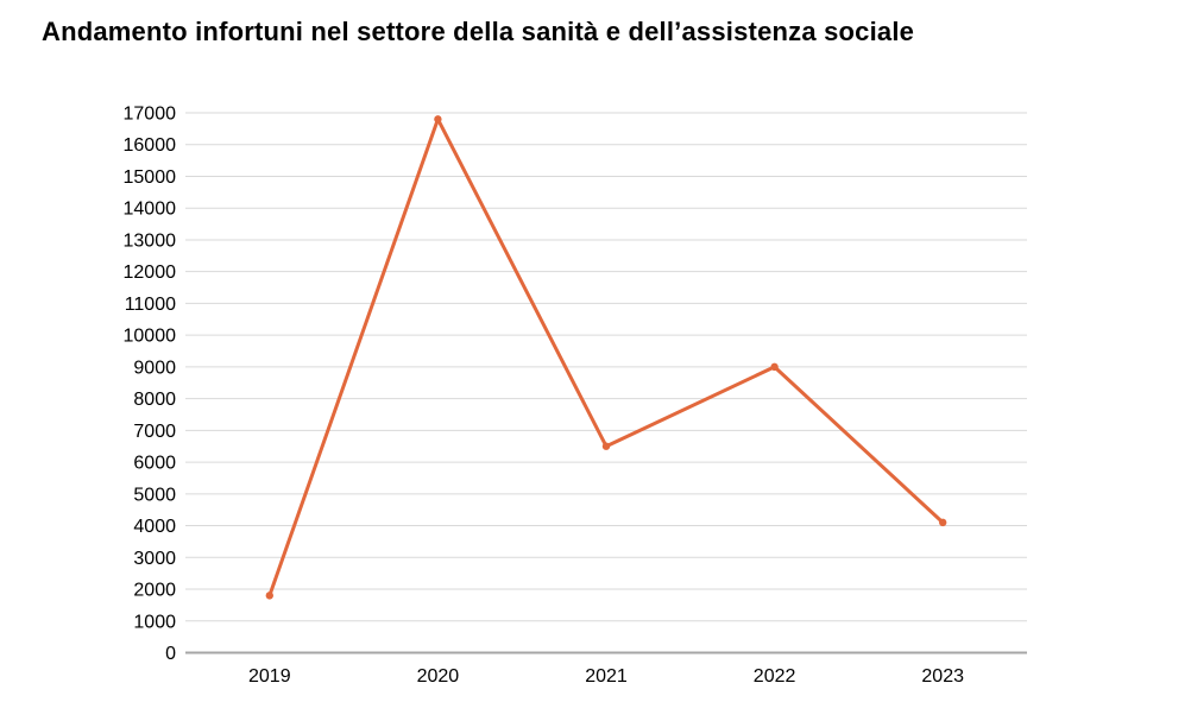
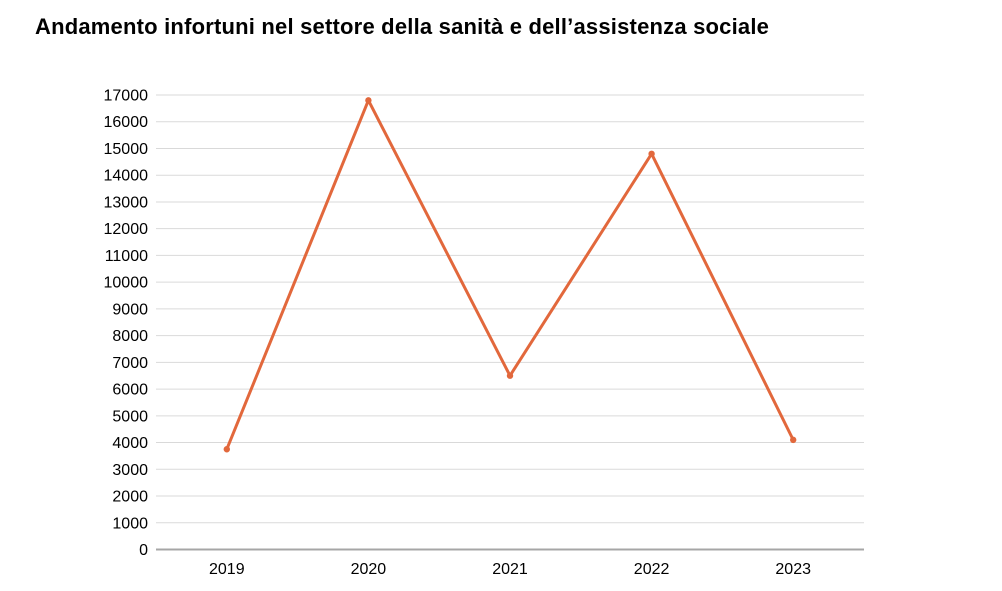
2019: 1800 -> 3800
2022: 9000 -> 14800
